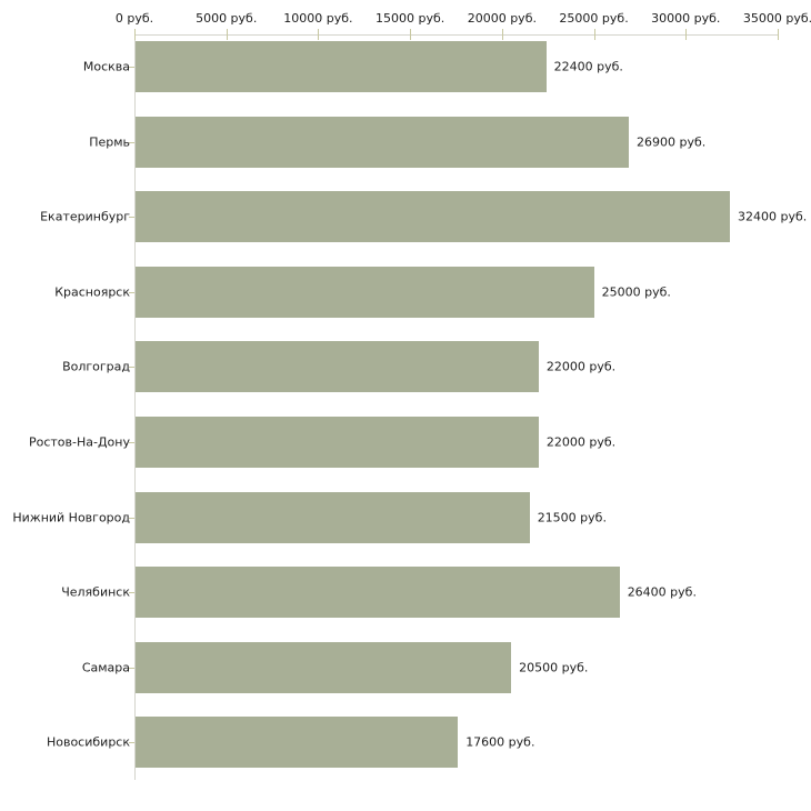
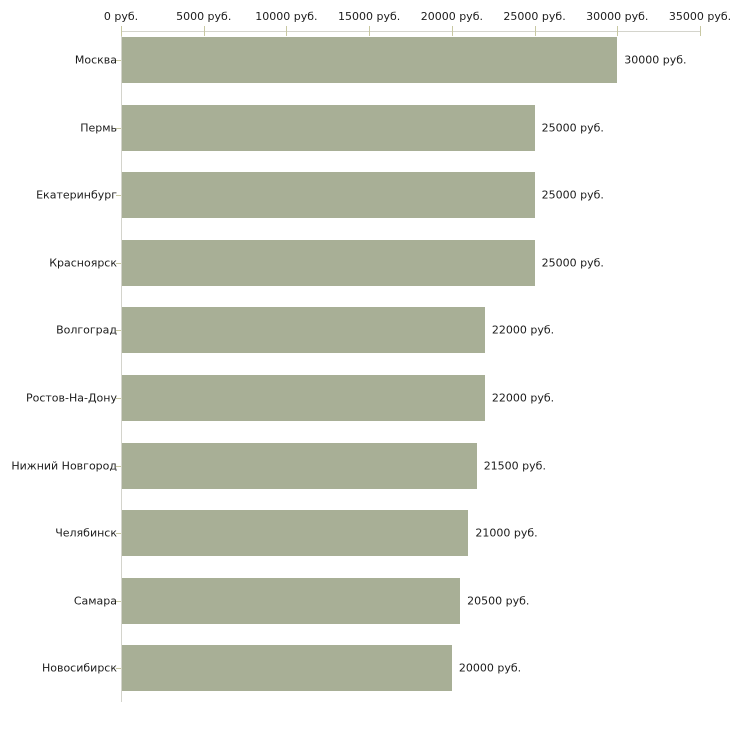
Москва: 22400 -> 30000
Пермь: 26900 -> 25000
Екатеринбург: 32400 -> 25000
Челябинск: 26400 -> 21000
Новосибирск: 17600 -> 20000
